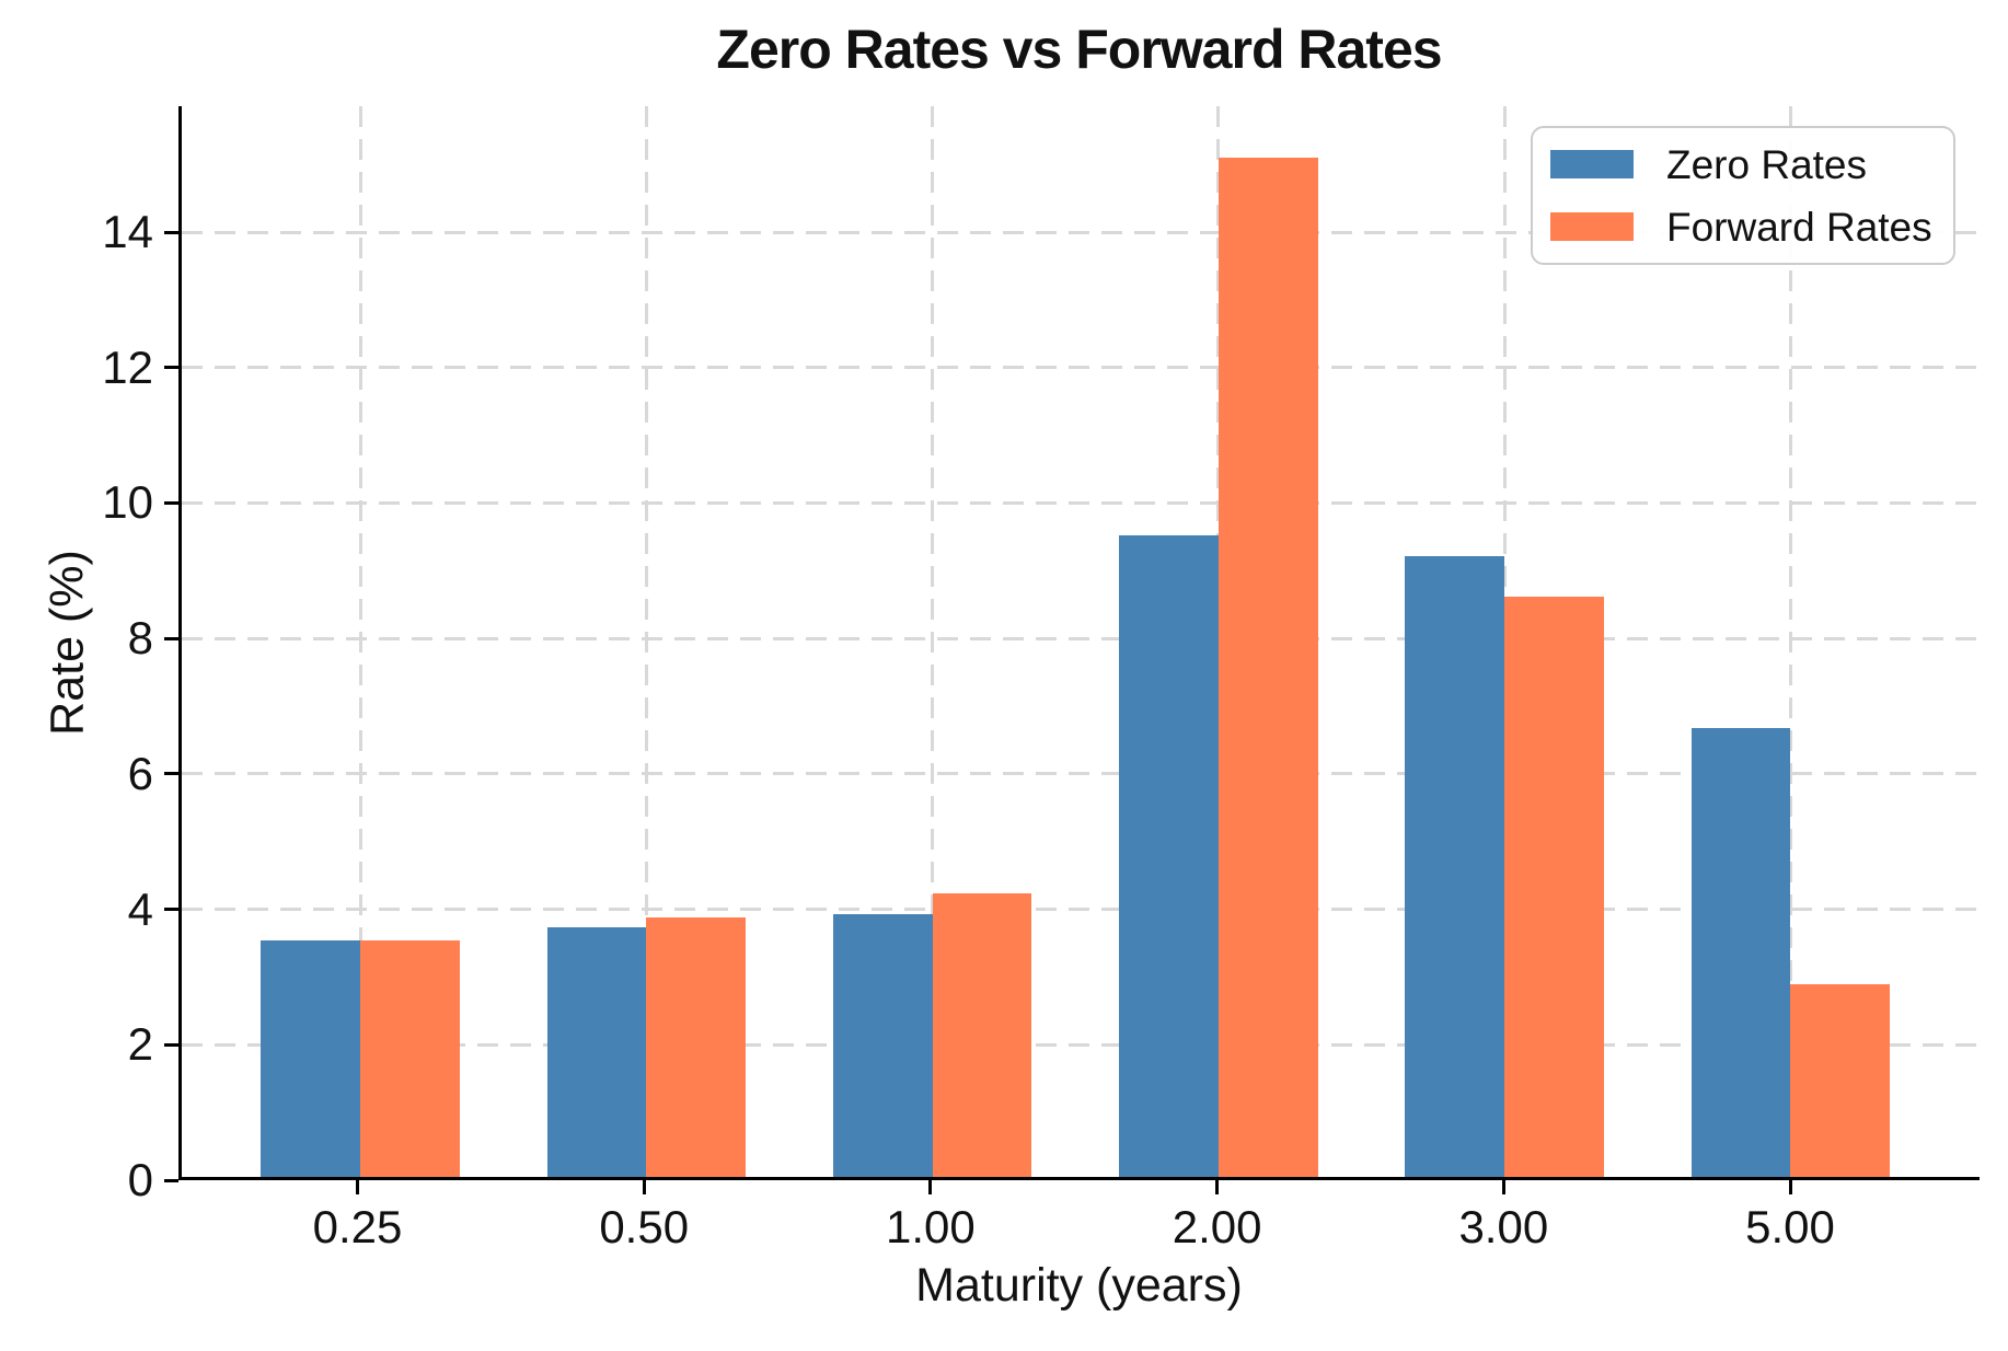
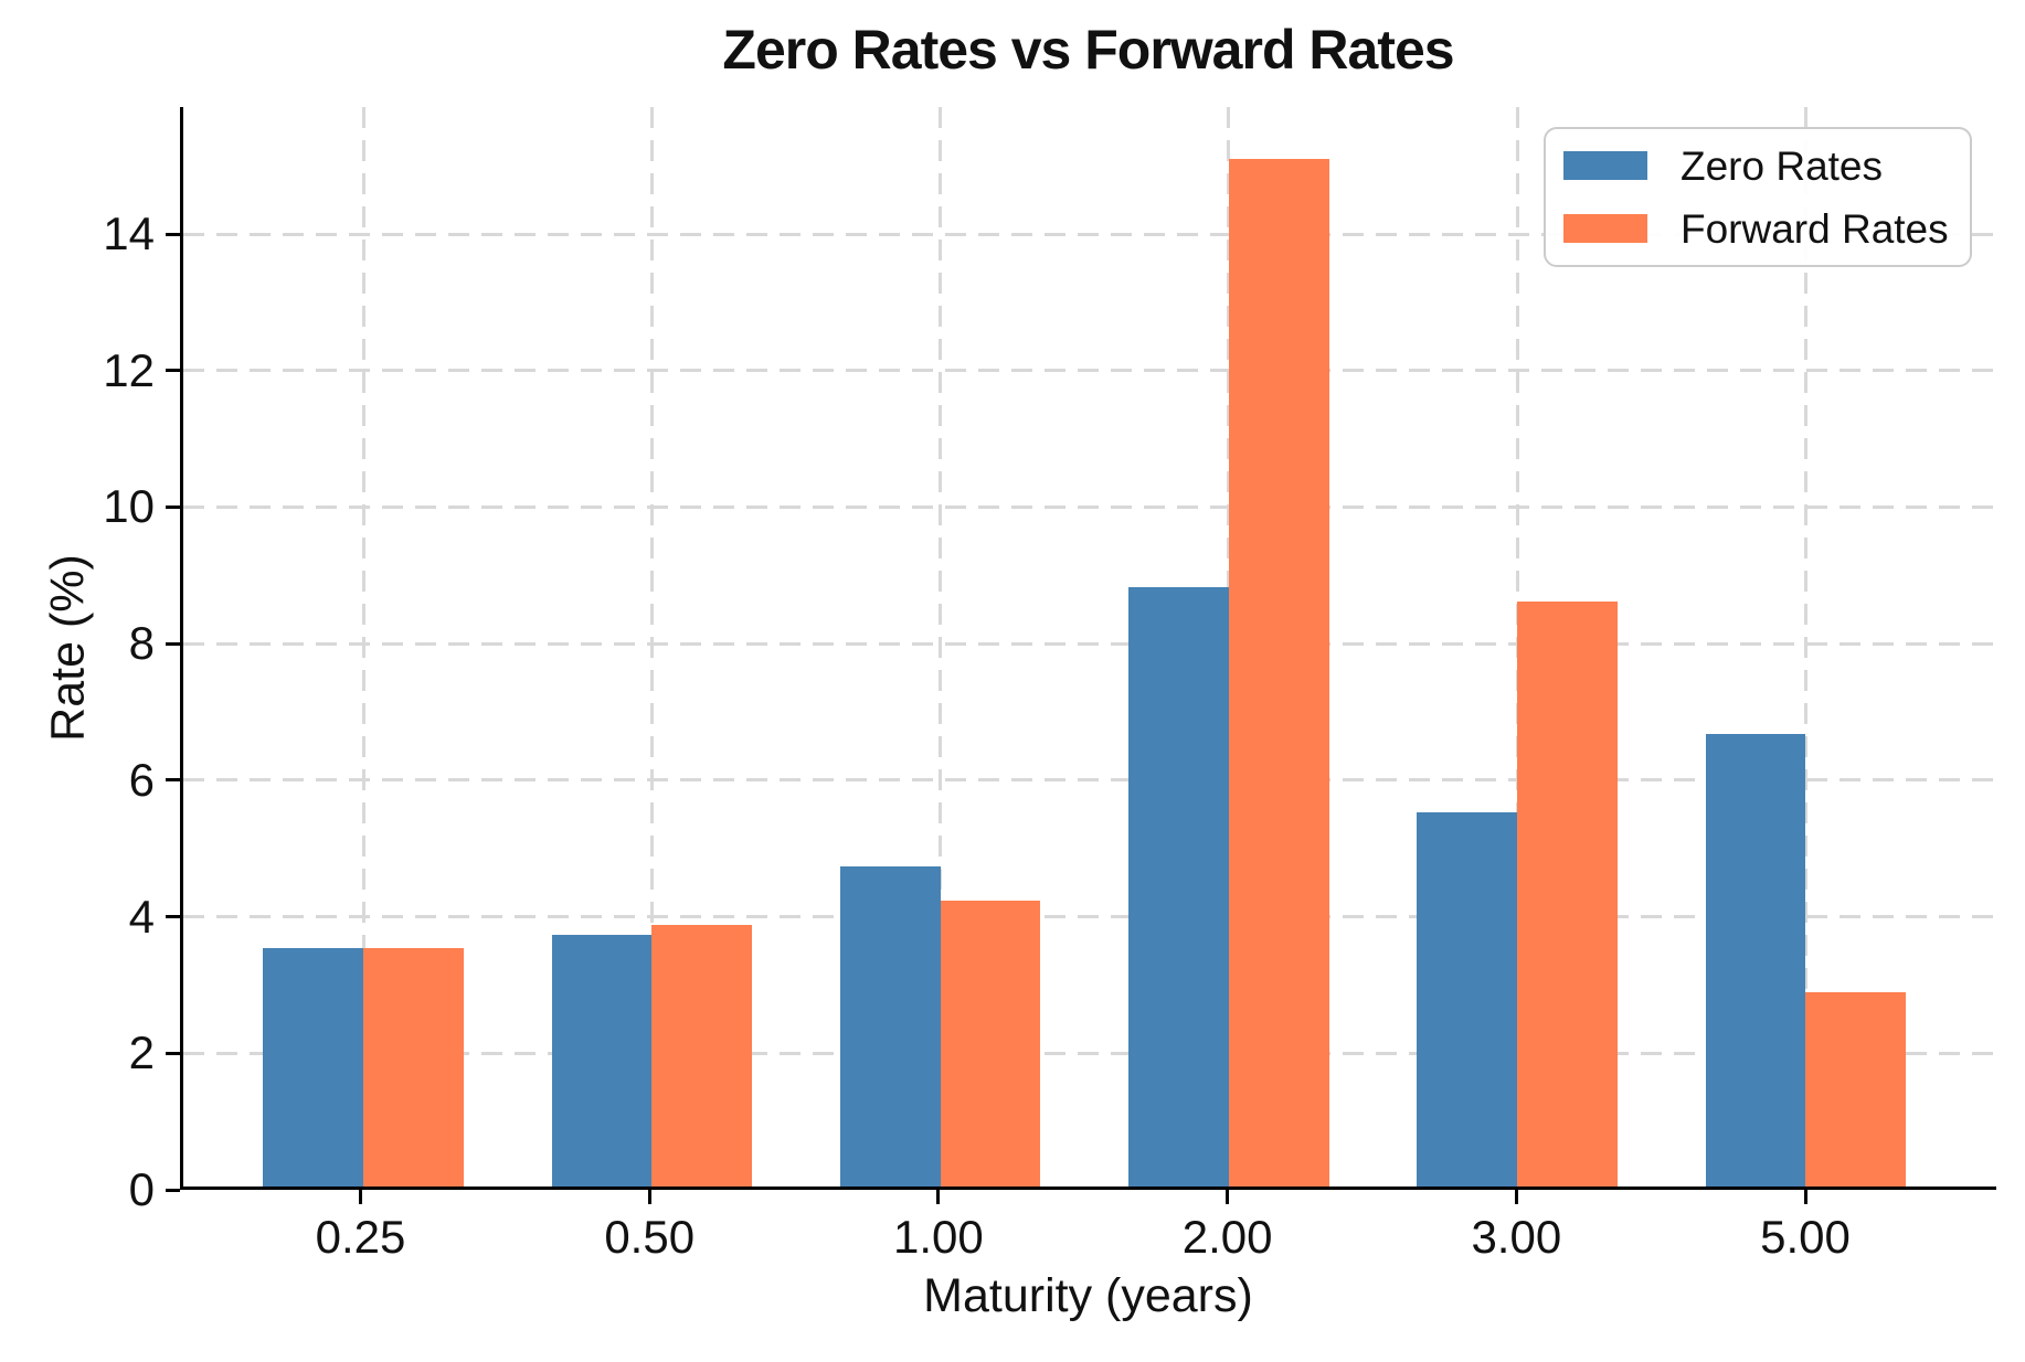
Zero Rates/1.00: 3.9 -> 4.7
Zero Rates/2.00: 9.5 -> 8.8
Zero Rates/3.00: 9.2 -> 5.5
